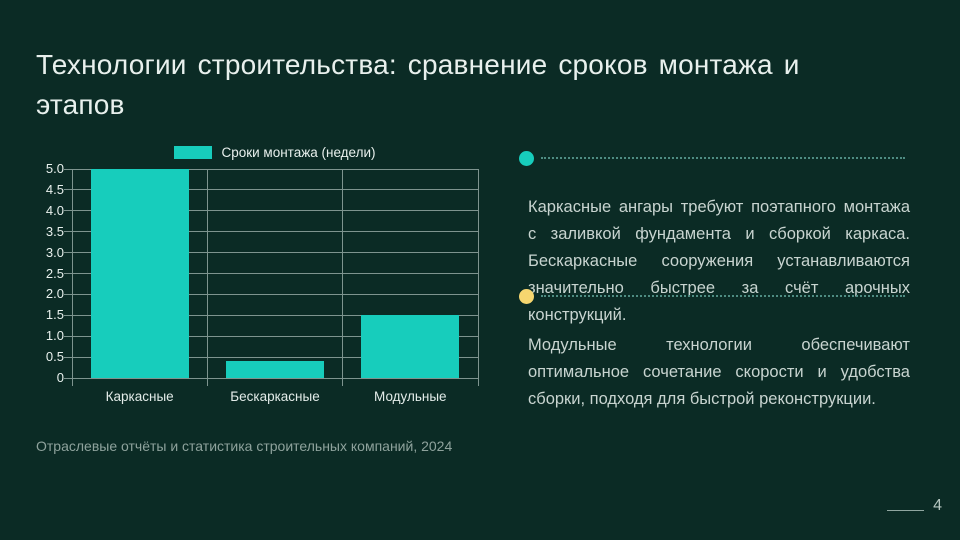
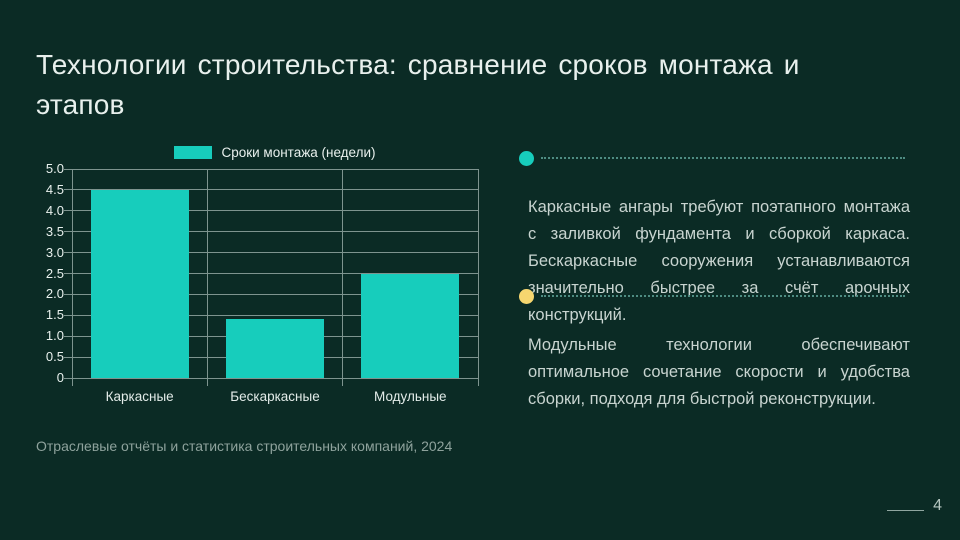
Каркасные: 5.0 -> 4.5
Бескаркасные: 0.4 -> 1.4
Модульные: 1.5 -> 2.5
